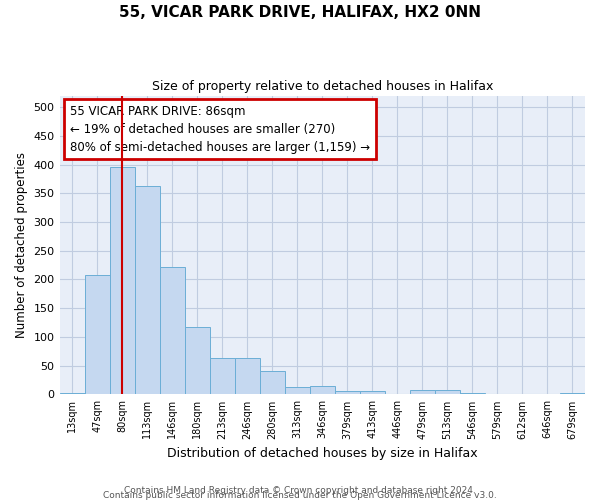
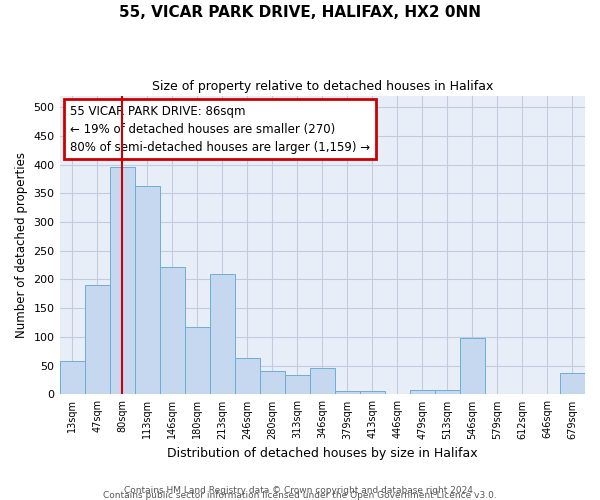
13sqm: 3 -> 58
47sqm: 207 -> 190
213sqm: 63 -> 210
313sqm: 13 -> 34
346sqm: 14 -> 46
546sqm: 3 -> 98
679sqm: 3 -> 38
